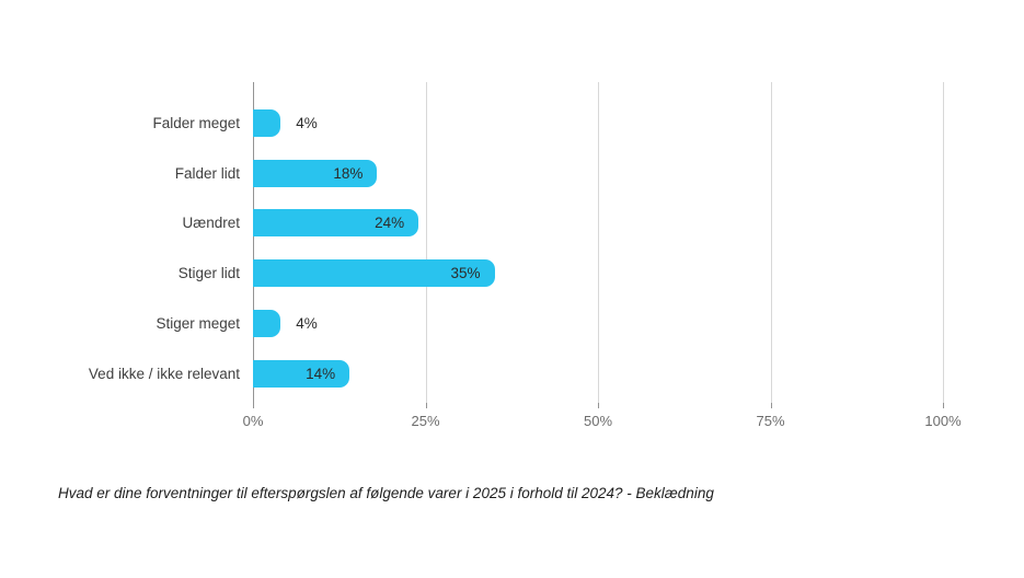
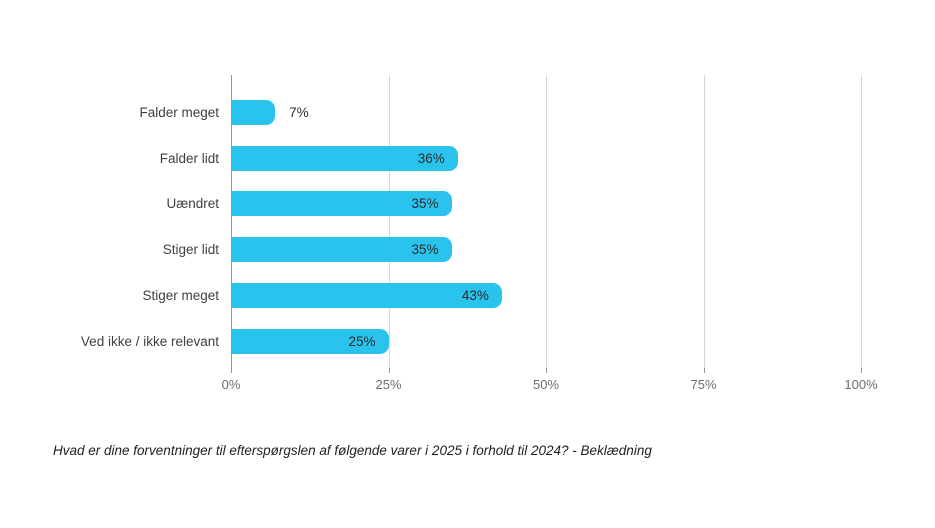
Falder meget: 4% -> 7%
Falder lidt: 18% -> 36%
Uændret: 24% -> 35%
Stiger meget: 4% -> 43%
Ved ikke / ikke relevant: 14% -> 25%
